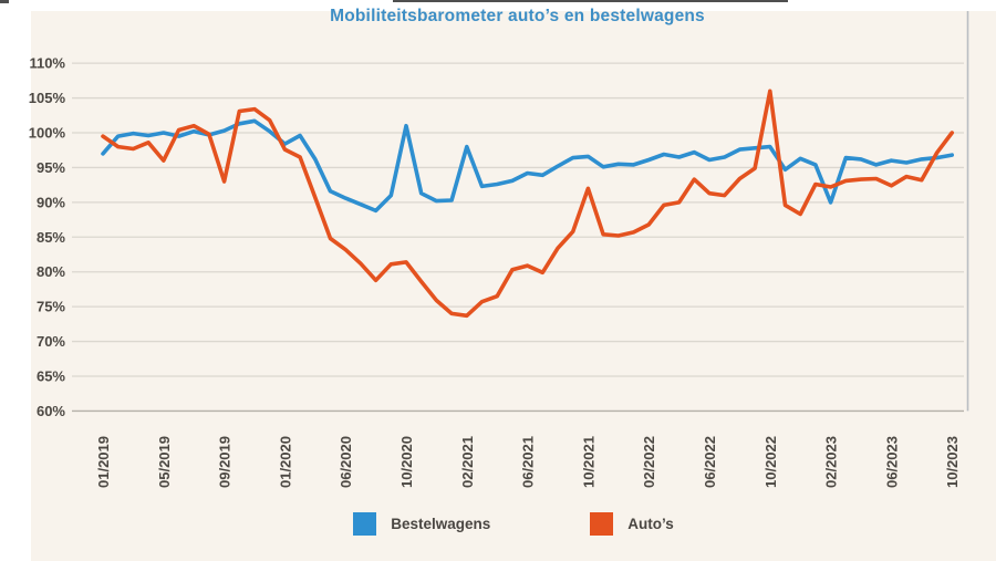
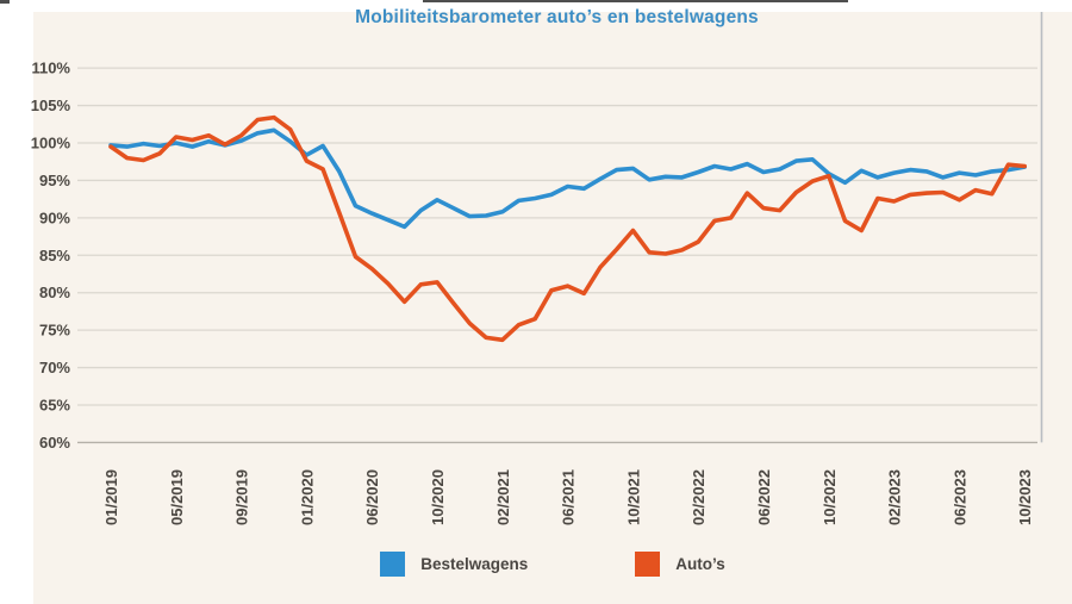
Bestelwagens/01/2019: 97% -> 100%
Auto’s/05/2019: 96% -> 101%
Auto’s/09/2019: 93% -> 101%
Bestelwagens/10/2020: 101% -> 92%
Bestelwagens/02/2021: 98% -> 91%
Auto’s/10/2021: 92% -> 88%
Bestelwagens/10/2022: 98% -> 96%
Auto’s/10/2022: 106% -> 96%
Bestelwagens/02/2023: 90% -> 96%
Auto’s/10/2023: 100% -> 97%
